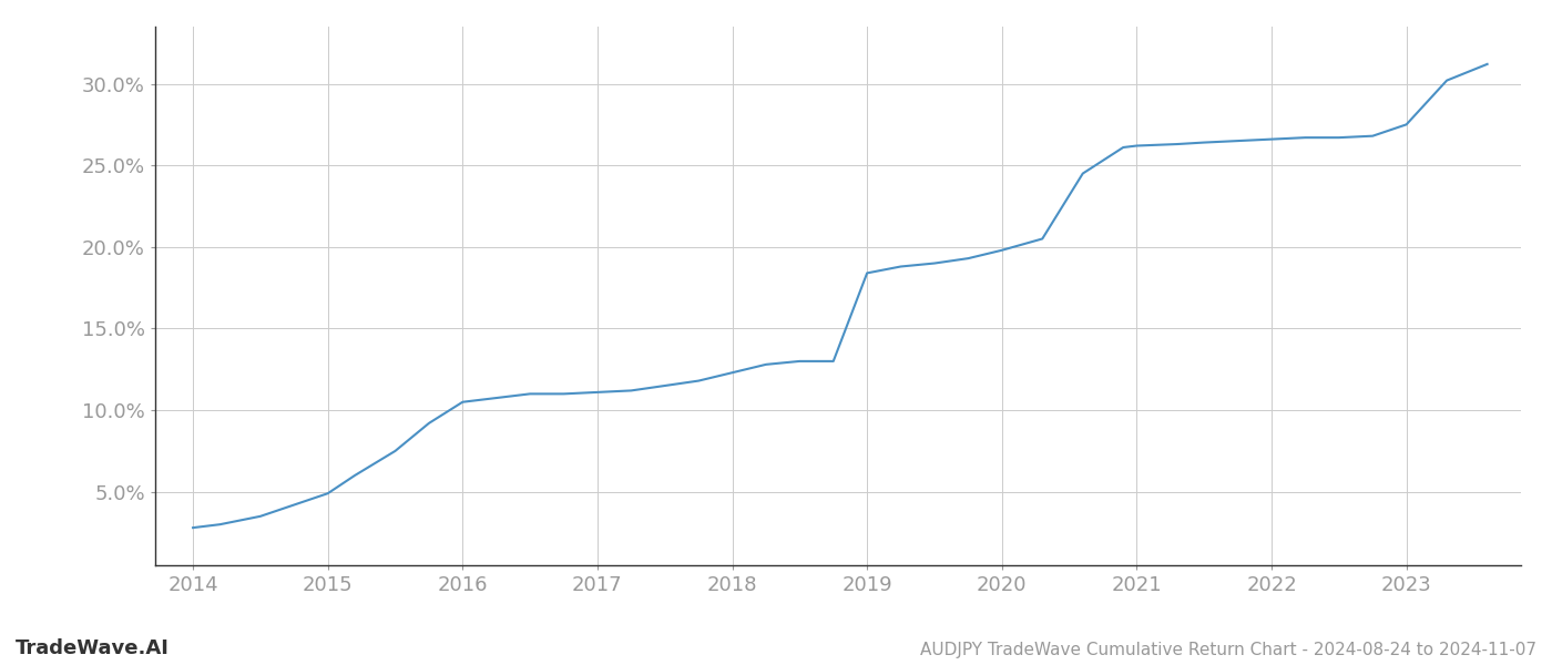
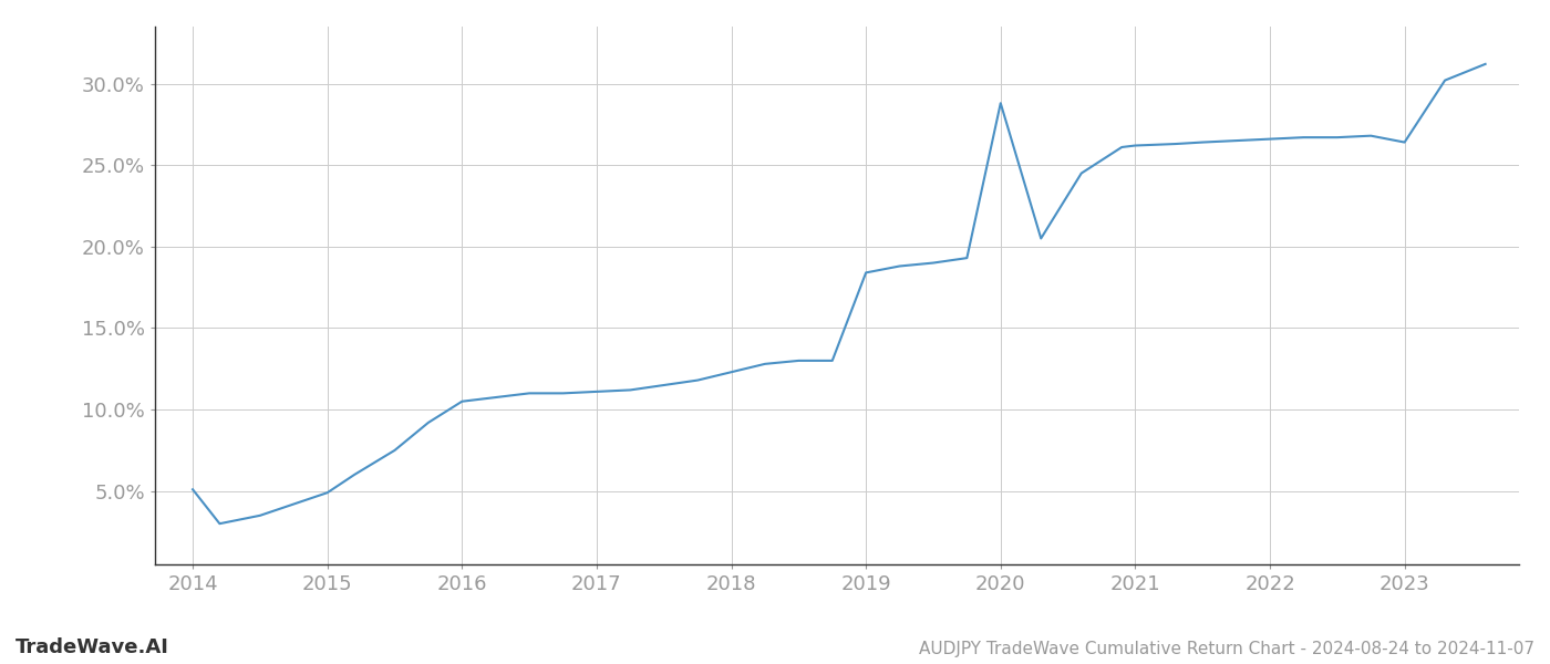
2014: 2.8% -> 5.1%
2020: 19.8% -> 28.8%
2023: 27.5% -> 26.4%
